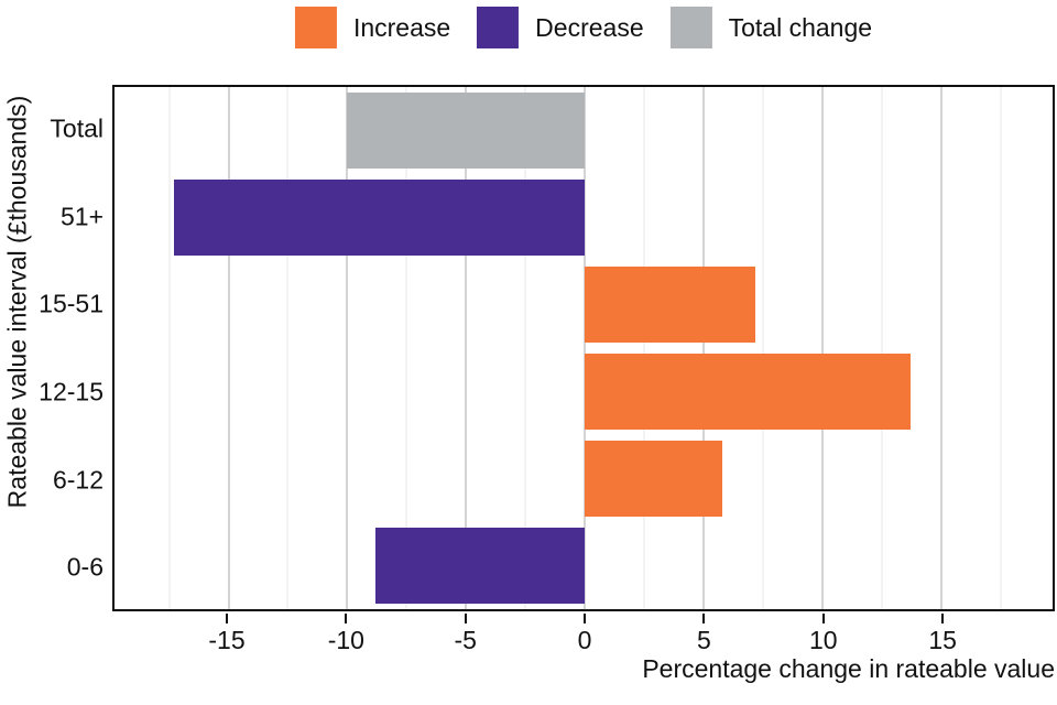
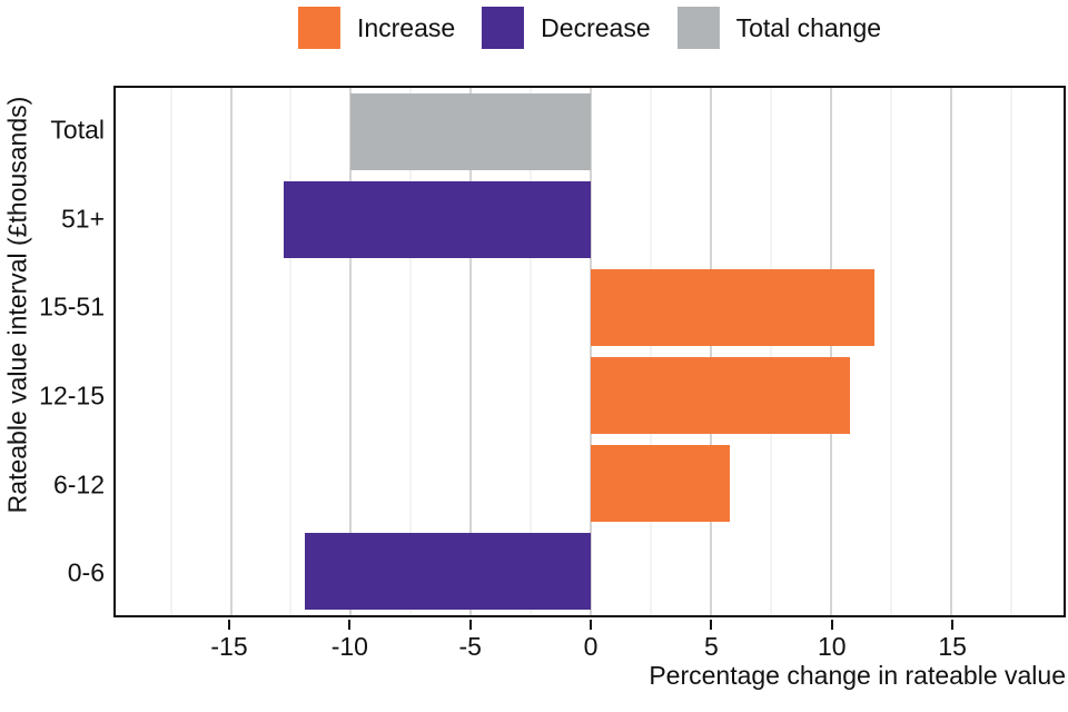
51+: -17.3 -> -12.8
15-51: 7.2 -> 11.8
12-15: 13.7 -> 10.8
0-6: -8.8 -> -11.9
